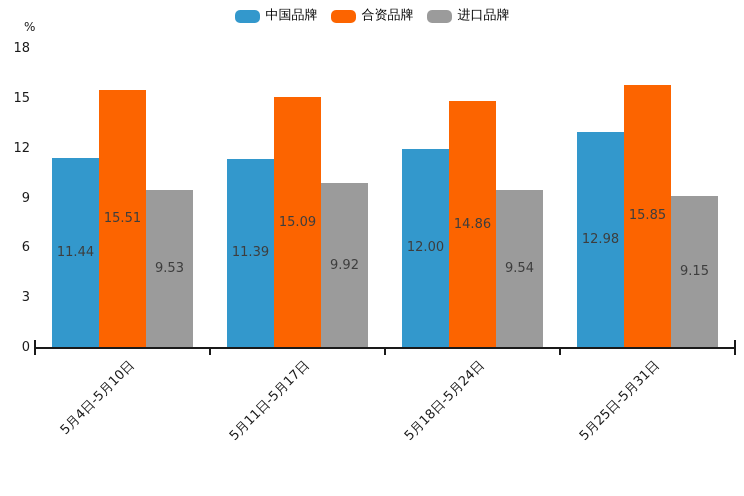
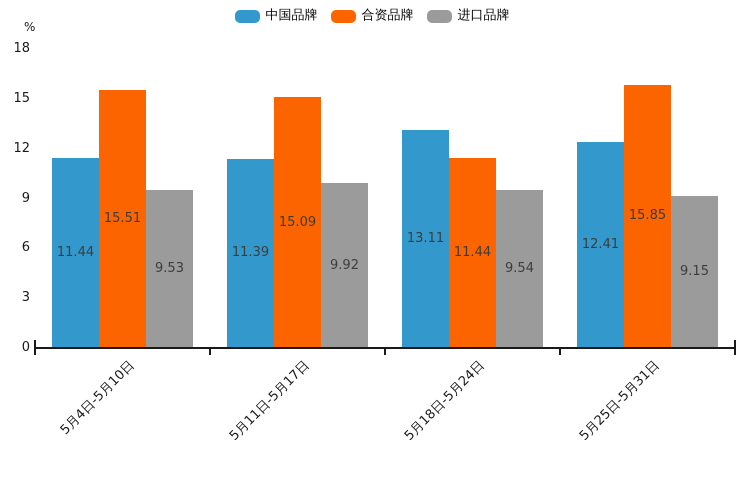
中国品牌/5月18日-5月24日: 12.00 -> 13.11
合资品牌/5月18日-5月24日: 14.86 -> 11.44
中国品牌/5月25日-5月31日: 12.98 -> 12.41
